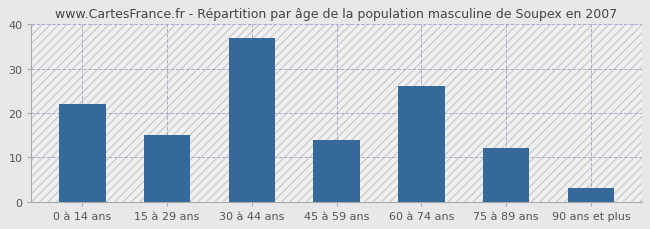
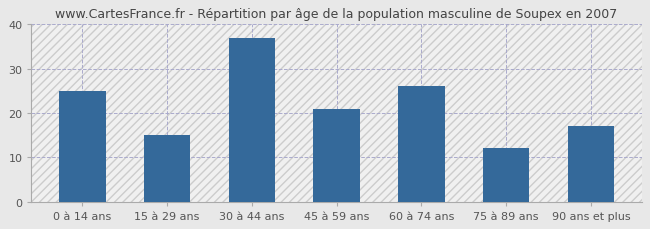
0 à 14 ans: 22 -> 25
45 à 59 ans: 14 -> 21
90 ans et plus: 3 -> 17
